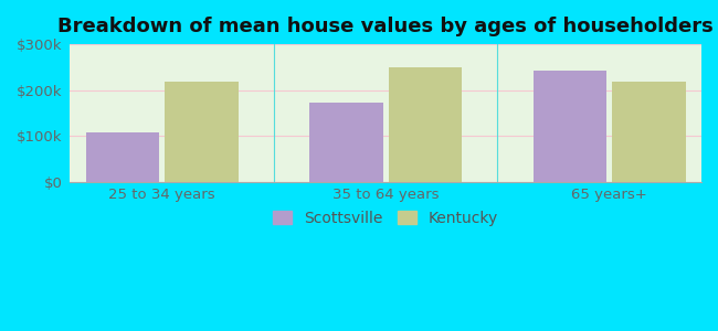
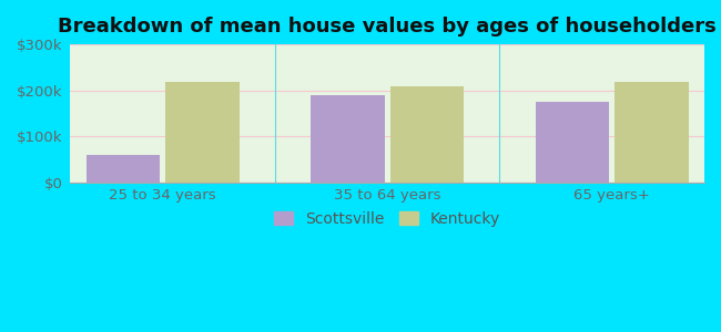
Scottsville/25 to 34 years: $107k -> $60k
Scottsville/35 to 64 years: $172k -> $190k
Kentucky/35 to 64 years: $250k -> $210k
Scottsville/65 years+: $242k -> $175k
